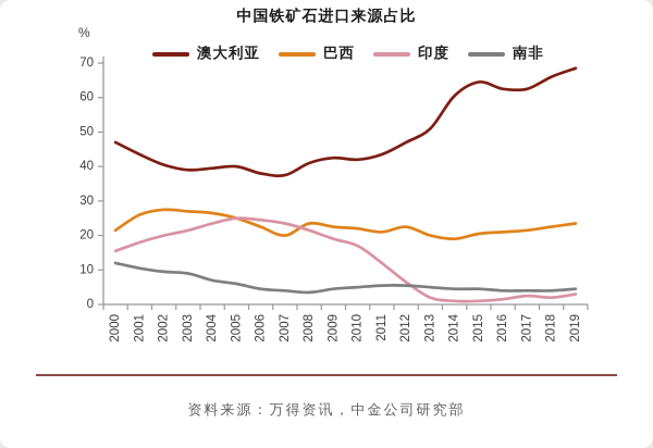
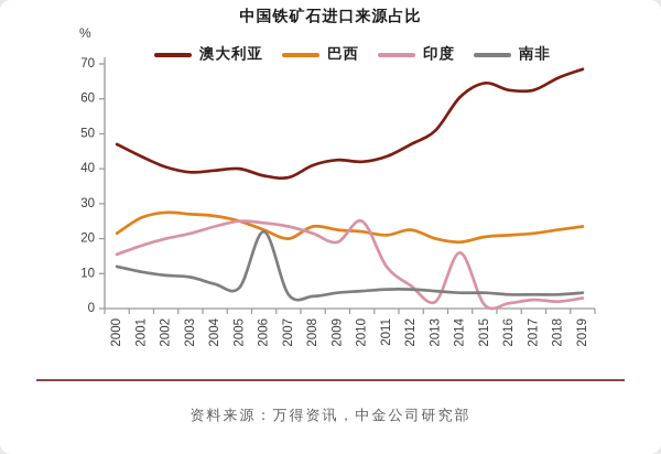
南非/2006: 4 -> 22
印度/2010: 17 -> 25
印度/2014: 1 -> 16
